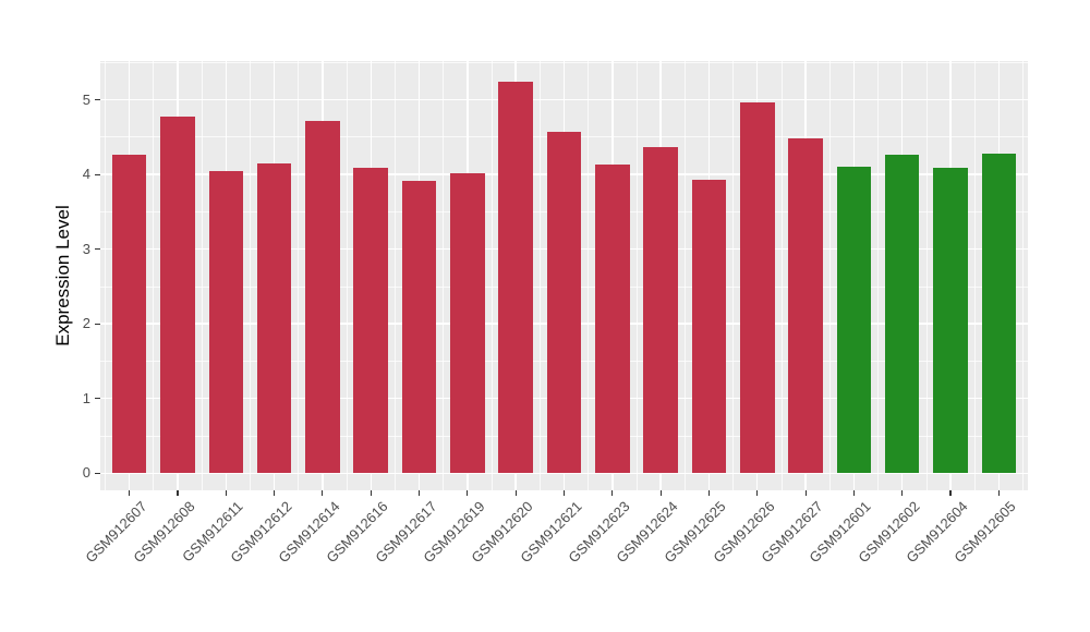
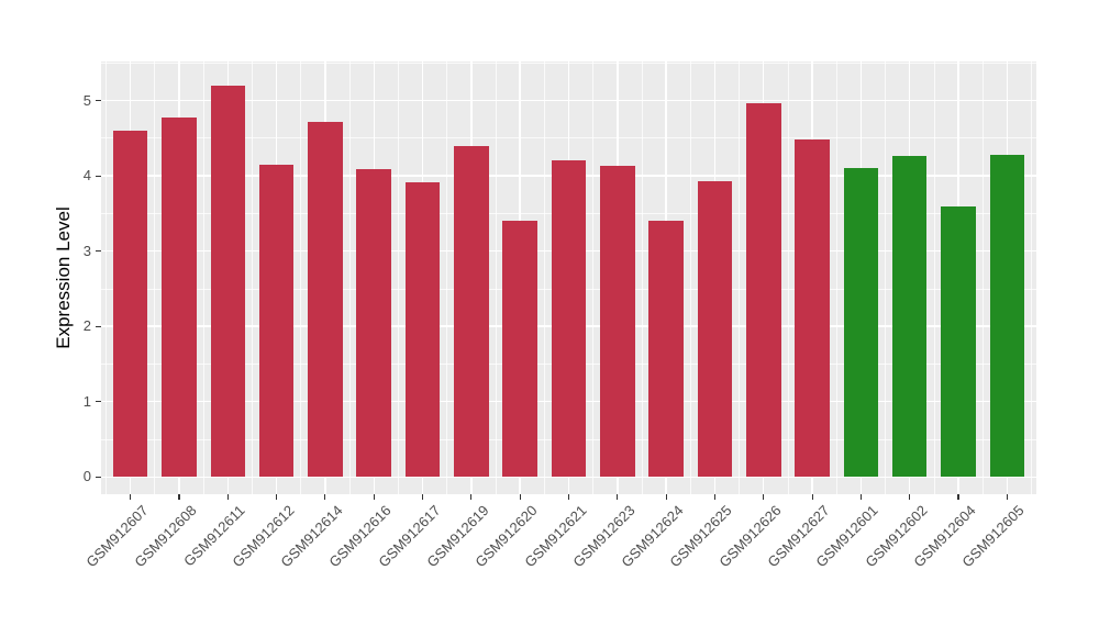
GSM912607: 4.3 -> 4.6
GSM912611: 4.0 -> 5.2
GSM912619: 4.0 -> 4.4
GSM912620: 5.2 -> 3.4
GSM912621: 4.6 -> 4.2
GSM912624: 4.4 -> 3.4
GSM912604: 4.1 -> 3.6
